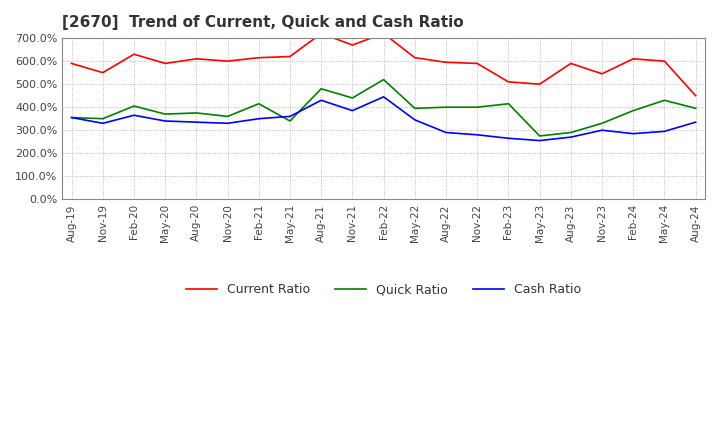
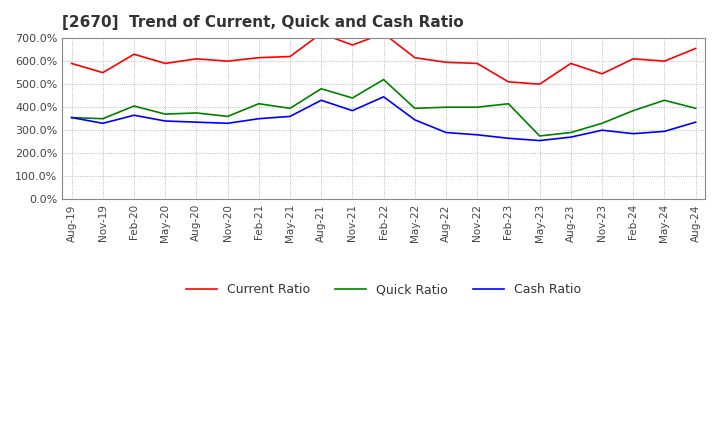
Quick Ratio/May-21: 340% -> 395%
Current Ratio/Aug-24: 450% -> 655%
